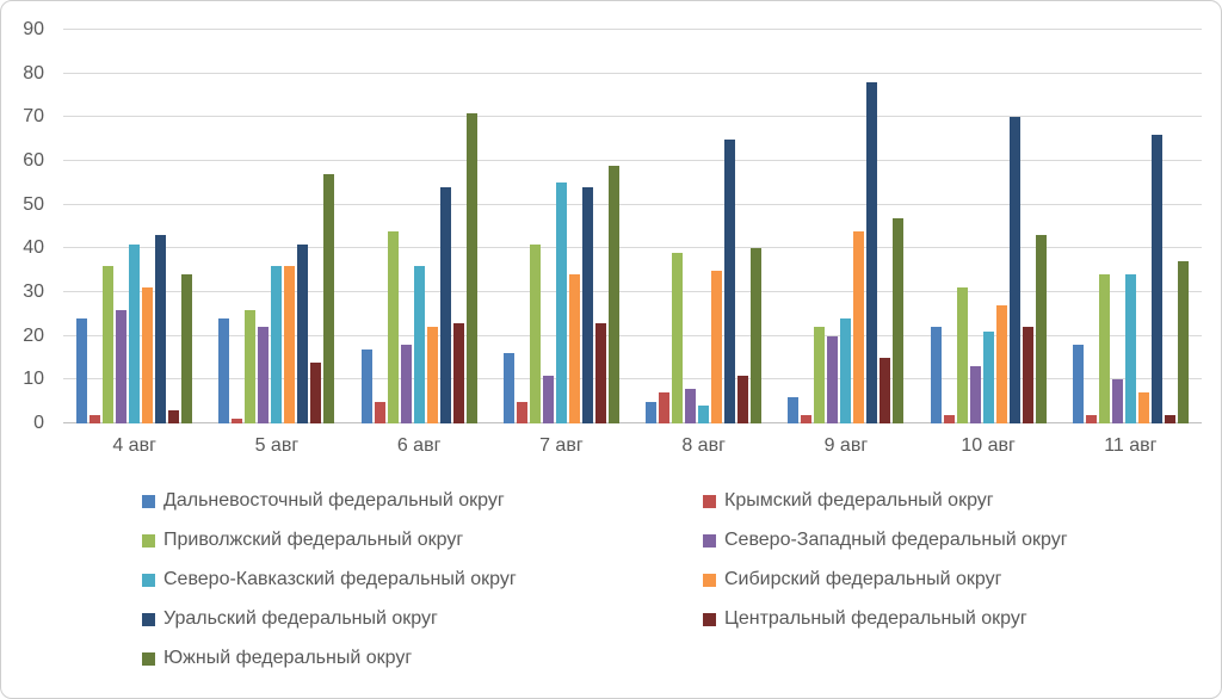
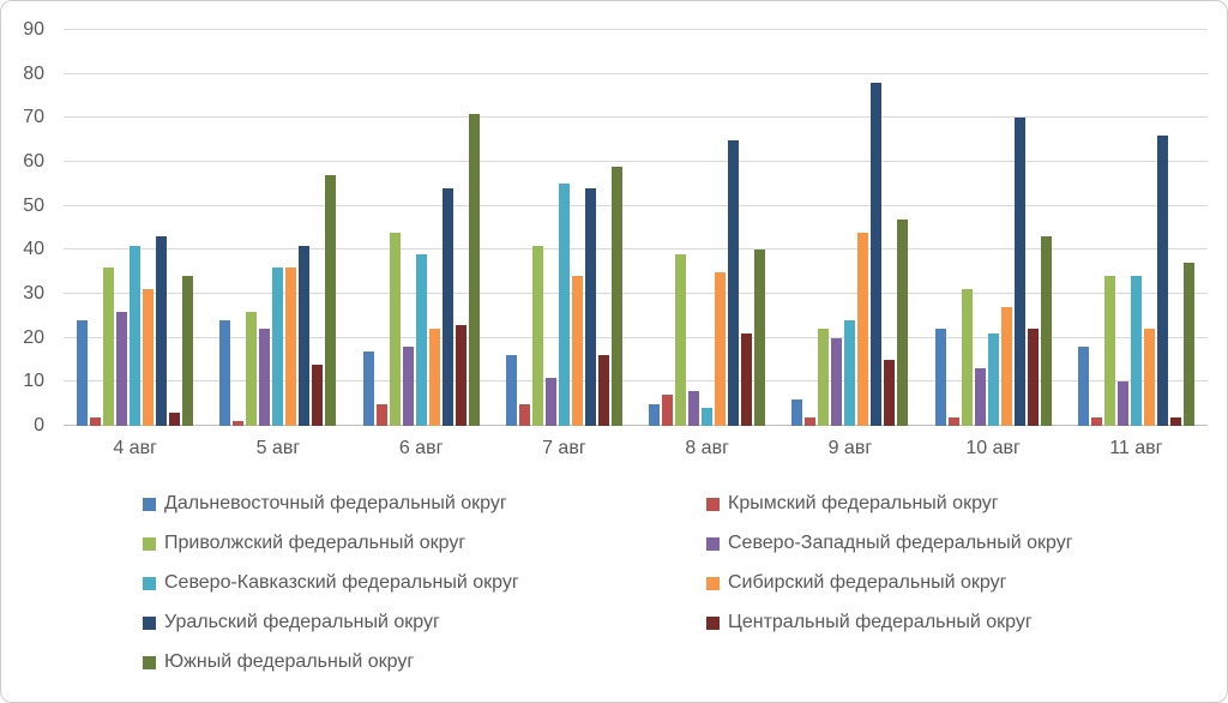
Северо-Кавказский федеральный округ/6 авг: 36 -> 39
Центральный федеральный округ/7 авг: 23 -> 16
Центральный федеральный округ/8 авг: 11 -> 21
Сибирский федеральный округ/11 авг: 7 -> 22
